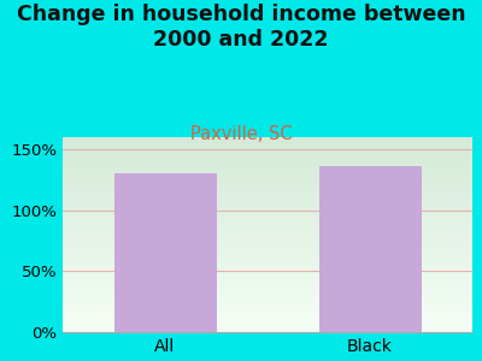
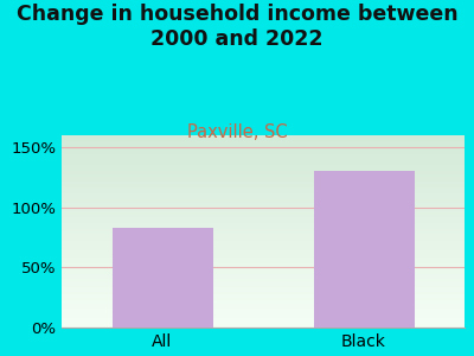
All: 130% -> 83%
Black: 136% -> 130%
